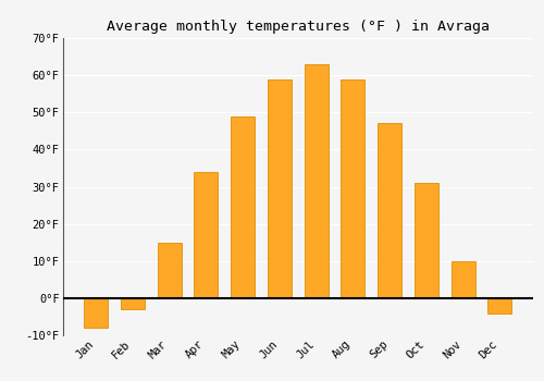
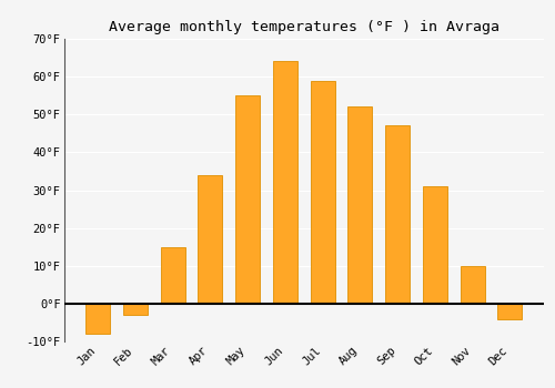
May: 49°F -> 55°F
Jun: 59°F -> 64°F
Jul: 63°F -> 59°F
Aug: 59°F -> 52°F
